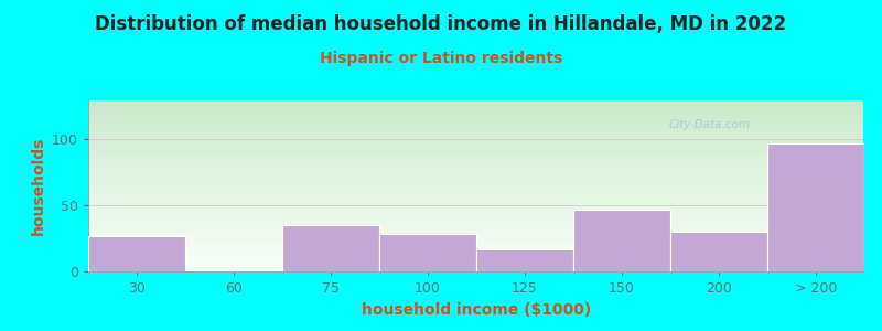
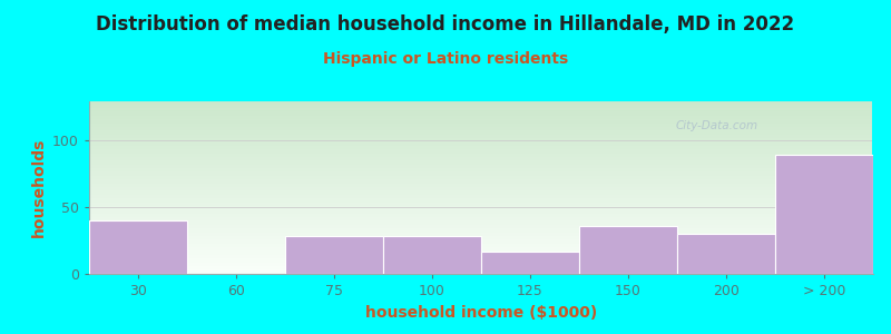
30: 27 -> 40
75: 35 -> 28
150: 47 -> 36
> 200: 97 -> 89
